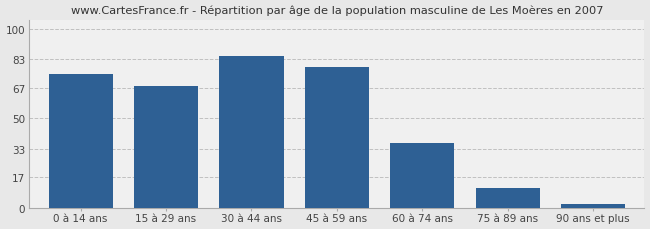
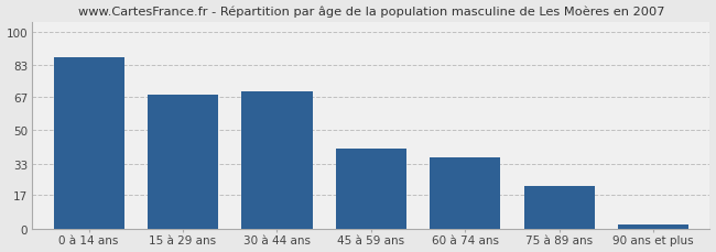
0 à 14 ans: 75 -> 87
30 à 44 ans: 85 -> 70
45 à 59 ans: 79 -> 41
75 à 89 ans: 11 -> 22
